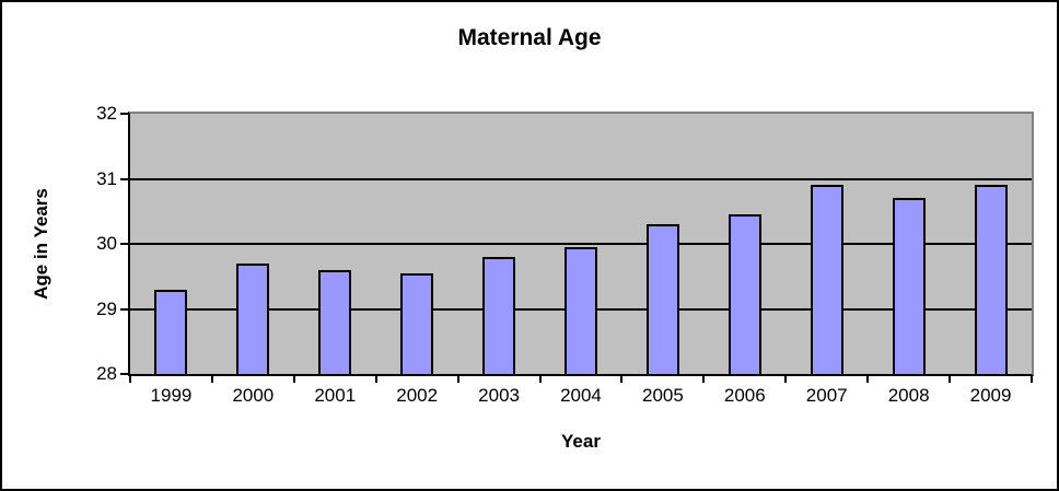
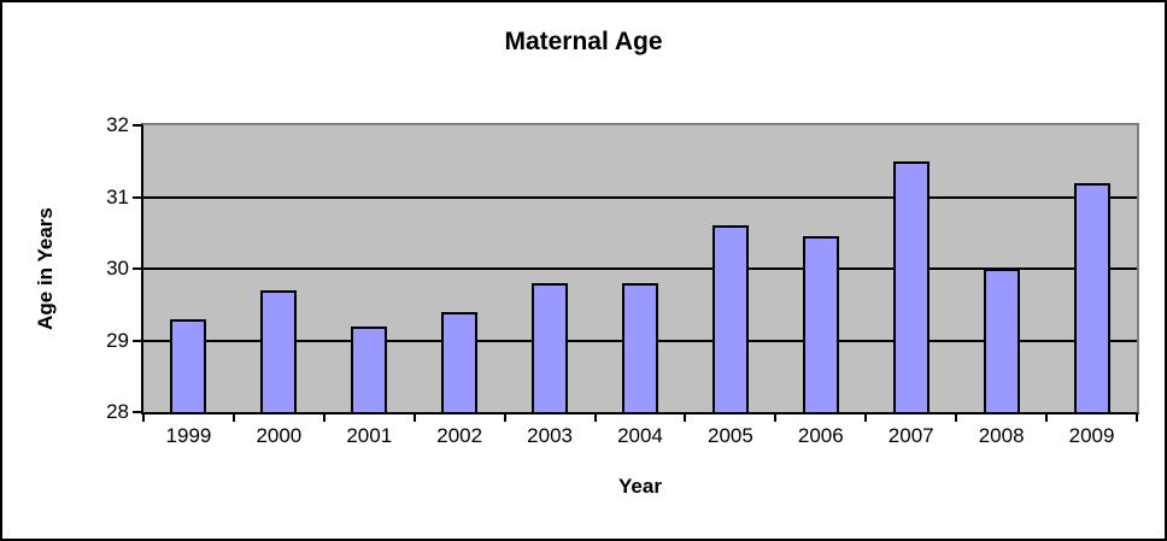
2001: 29.6 -> 29.2
2002: 29.6 -> 29.4
2004: 29.9 -> 29.8
2005: 30.3 -> 30.6
2007: 30.9 -> 31.5
2008: 30.7 -> 30.0
2009: 30.9 -> 31.2
